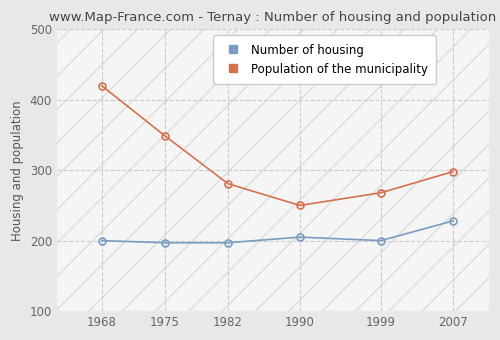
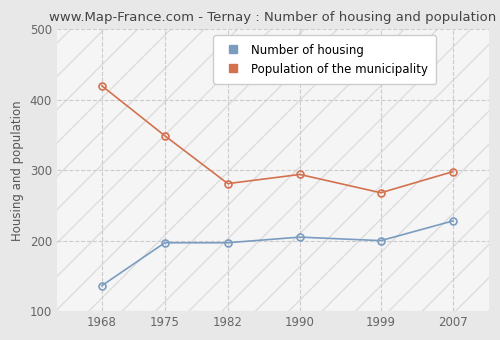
Number of housing/1968: 200 -> 136
Population of the municipality/1990: 250 -> 294
